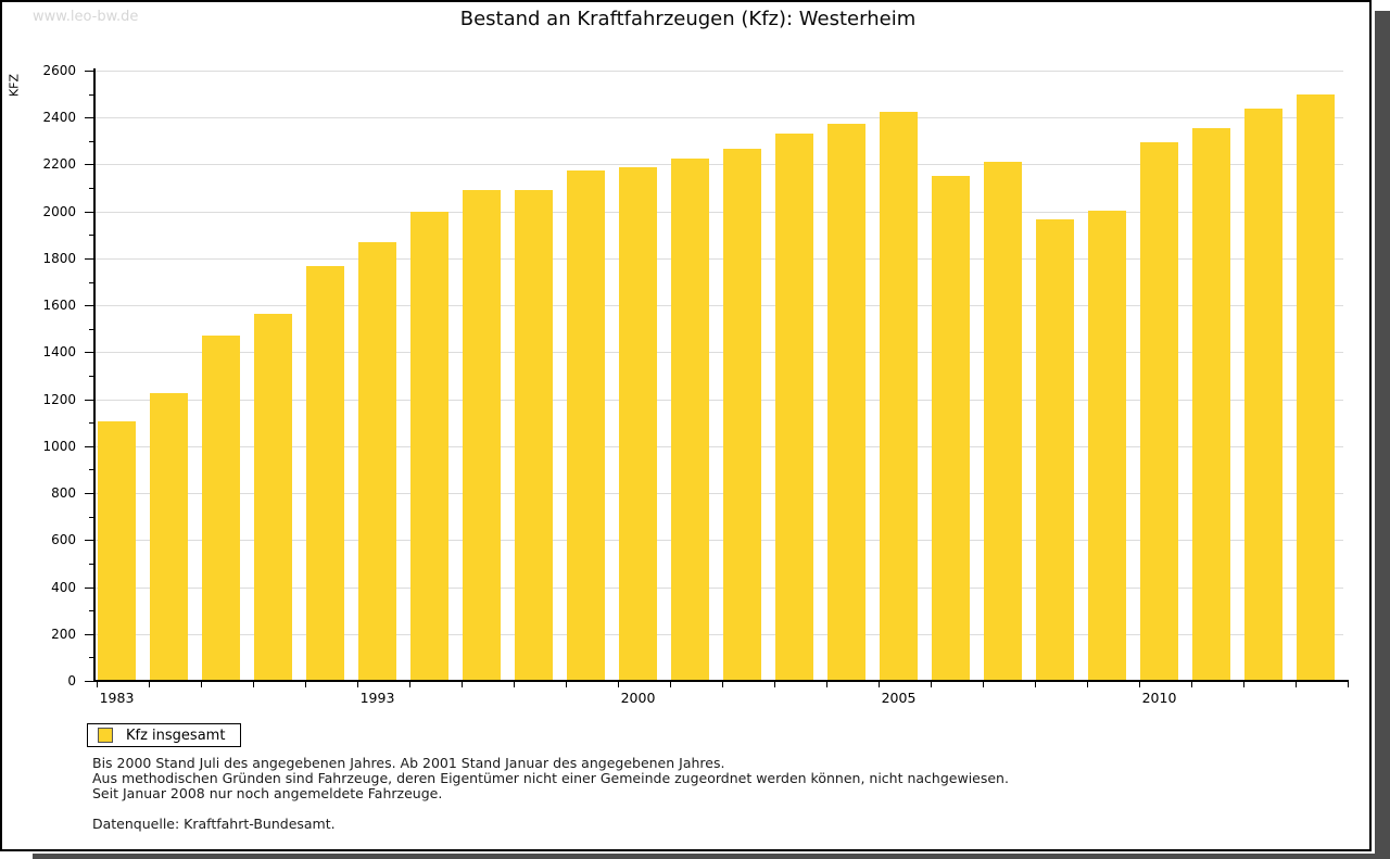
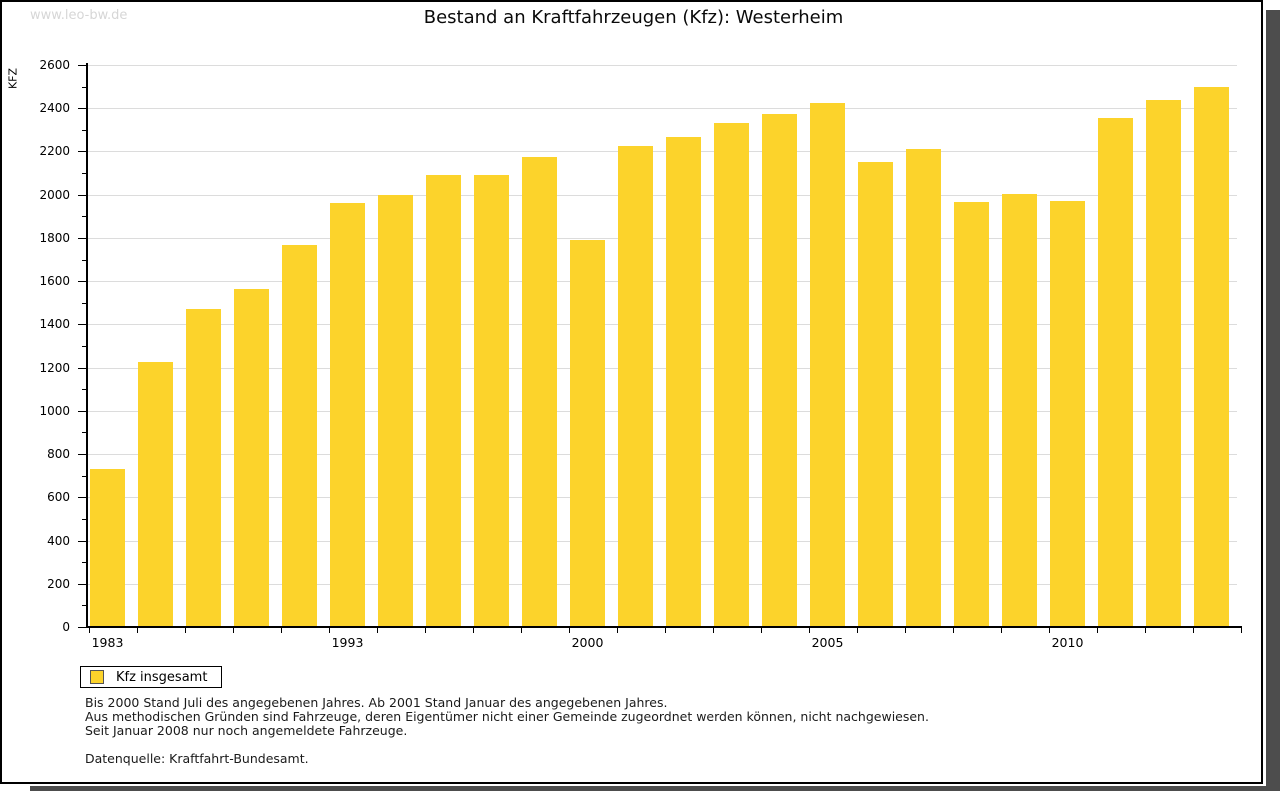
1983: 1100 -> 730
1993: 1870 -> 1960
2000: 2190 -> 1790
2010: 2300 -> 1970
